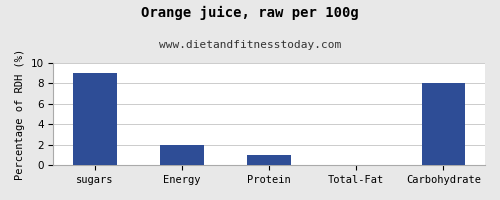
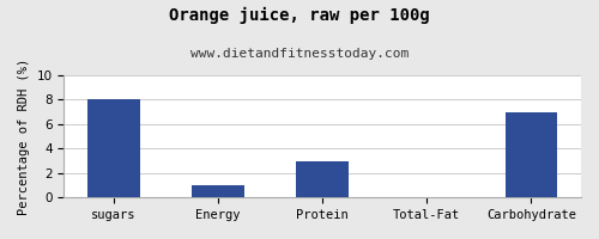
sugars: 9 -> 8
Energy: 2 -> 1
Protein: 1 -> 3
Carbohydrate: 8 -> 7
